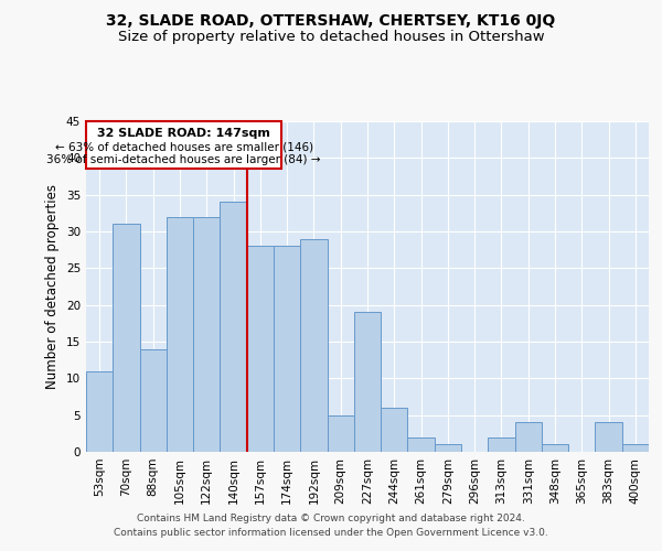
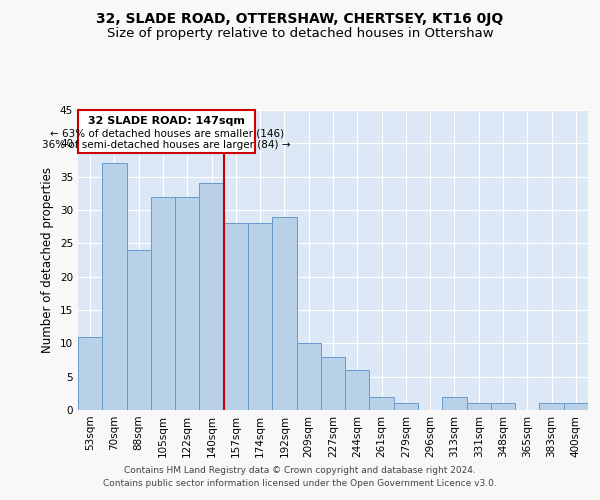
70sqm: 31 -> 37
88sqm: 14 -> 24
209sqm: 5 -> 10
227sqm: 19 -> 8
331sqm: 4 -> 1
383sqm: 4 -> 1
